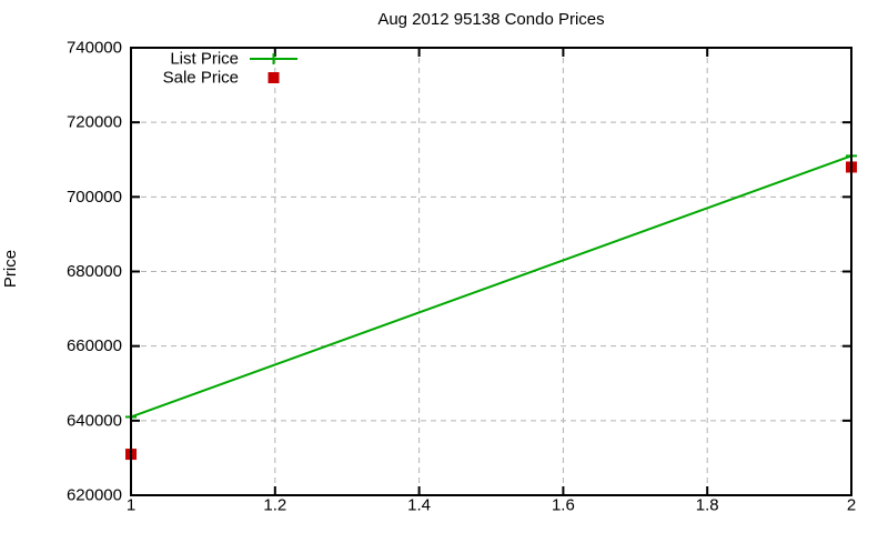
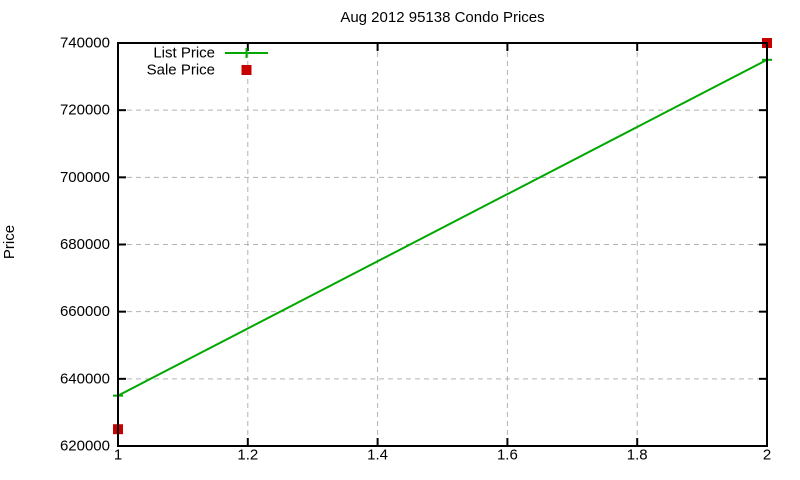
List Price/1: 641000 -> 635000
Sale Price/1: 631000 -> 625000
List Price/2: 711000 -> 735000
Sale Price/2: 708000 -> 740000
